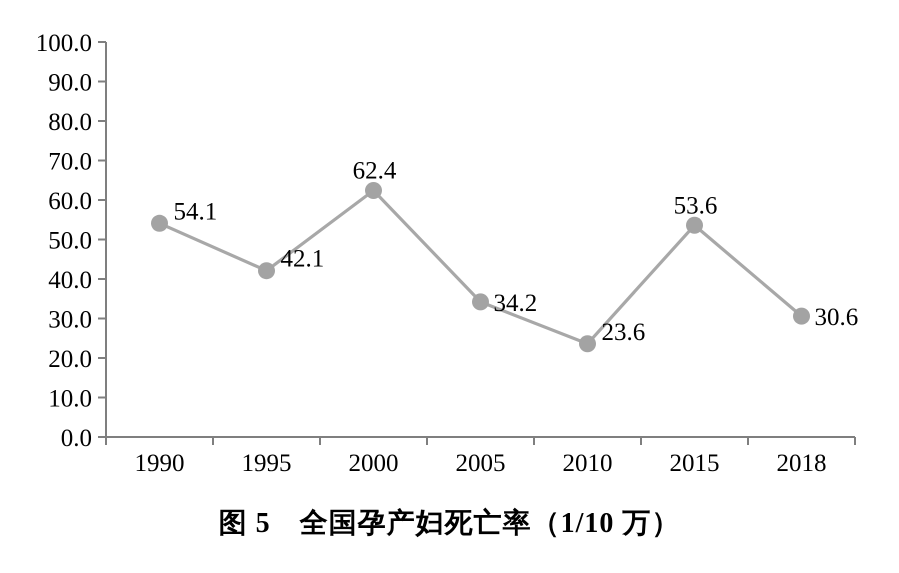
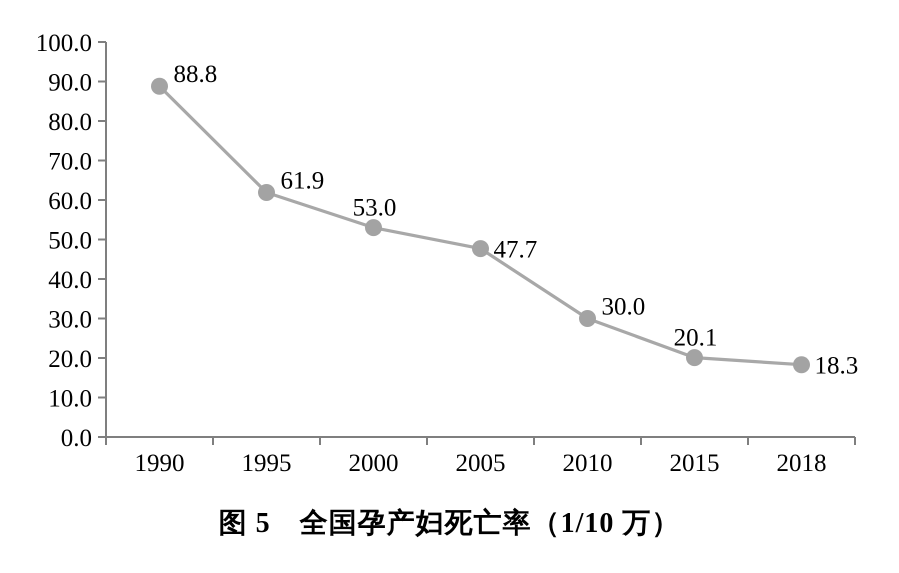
1990: 54.1 -> 88.8
1995: 42.1 -> 61.9
2000: 62.4 -> 53.0
2005: 34.2 -> 47.7
2010: 23.6 -> 30.0
2015: 53.6 -> 20.1
2018: 30.6 -> 18.3
